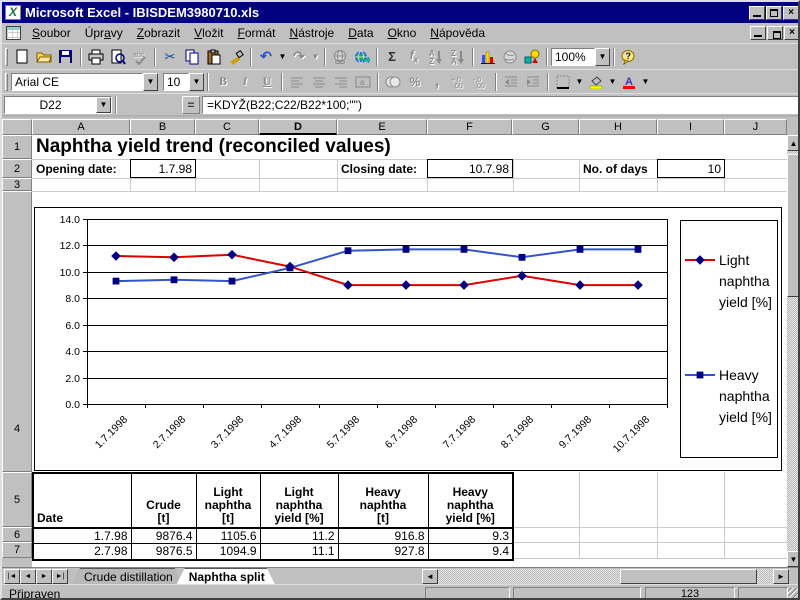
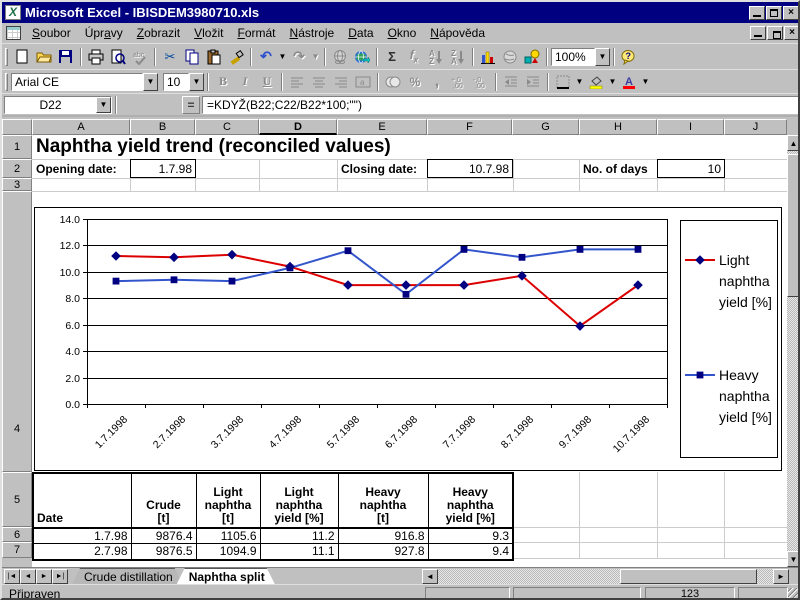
Heavy naphtha yield [%]/6.7.1998: 11.7 -> 8.3
Light naphtha yield [%]/9.7.1998: 9.0 -> 5.9
